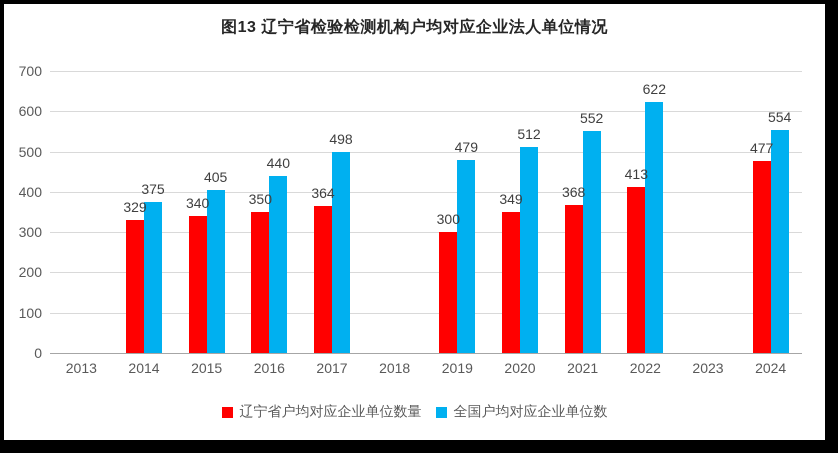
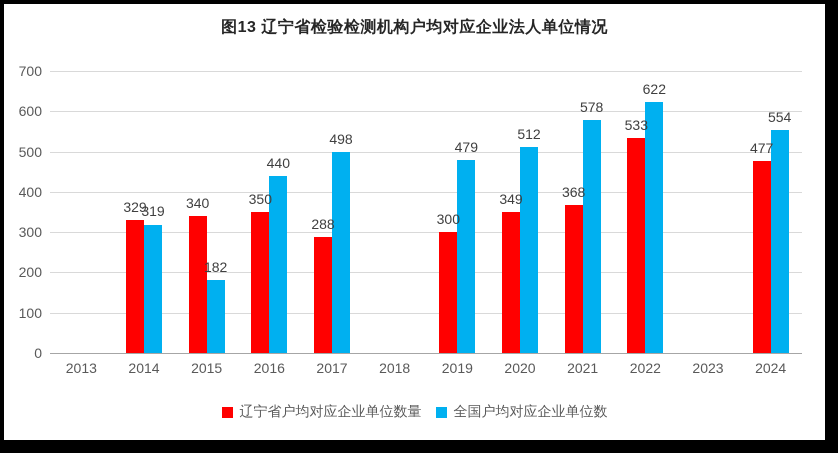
全国户均对应企业单位数/2014: 375 -> 319
全国户均对应企业单位数/2015: 405 -> 182
辽宁省户均对应企业单位数量/2017: 364 -> 288
全国户均对应企业单位数/2021: 552 -> 578
辽宁省户均对应企业单位数量/2022: 413 -> 533
